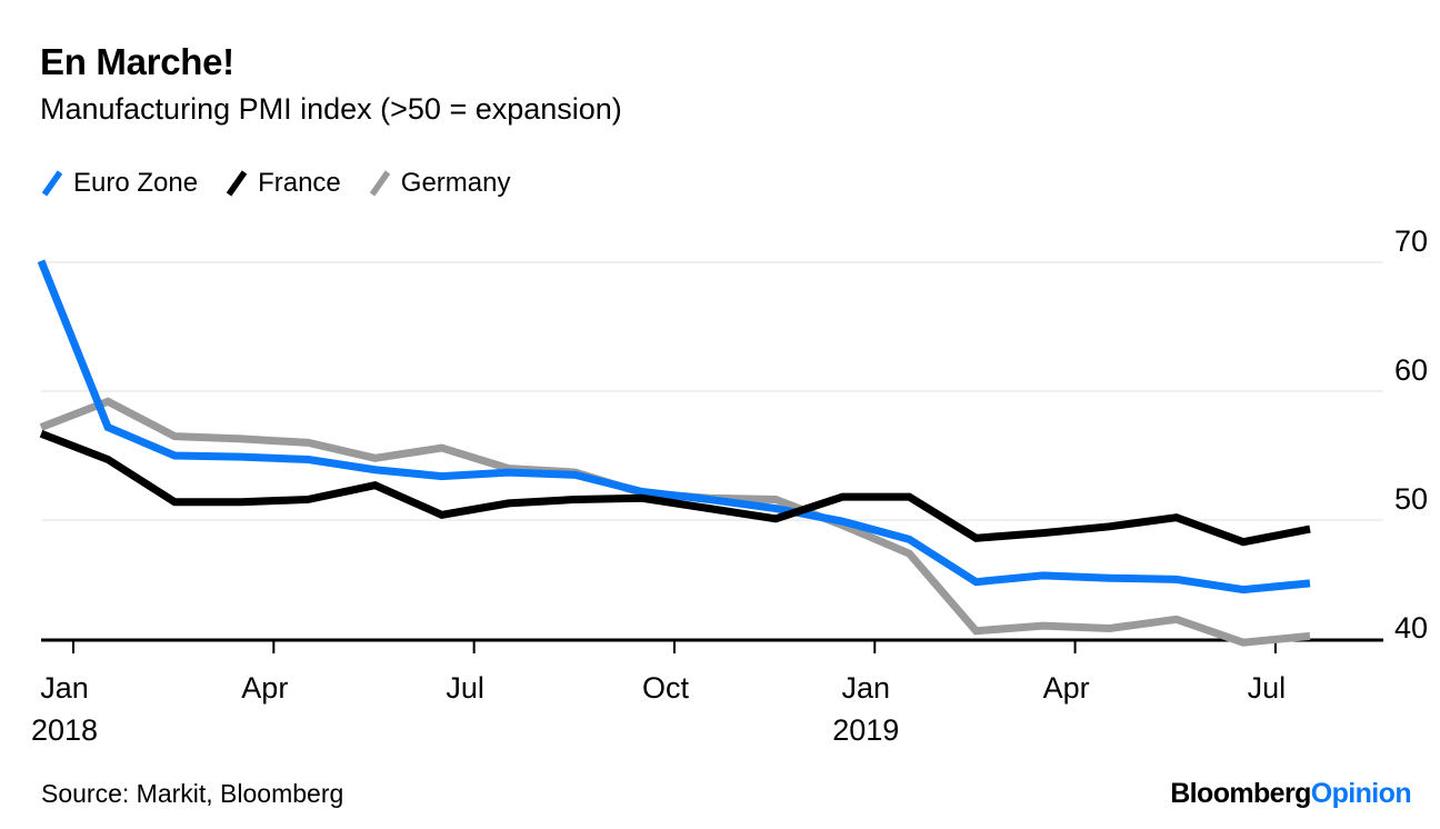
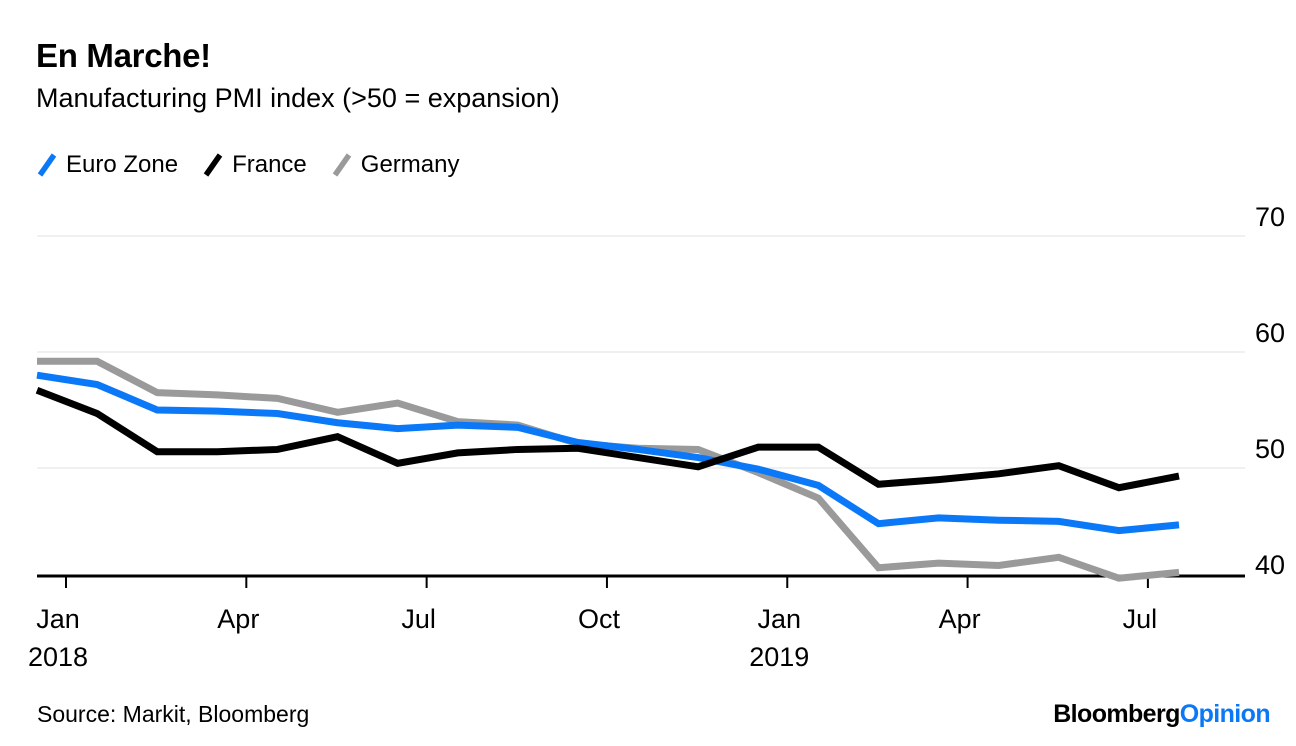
Euro Zone/Jan 2018: 70.1 -> 58.0
Germany/Jan 2018: 57.2 -> 59.2
